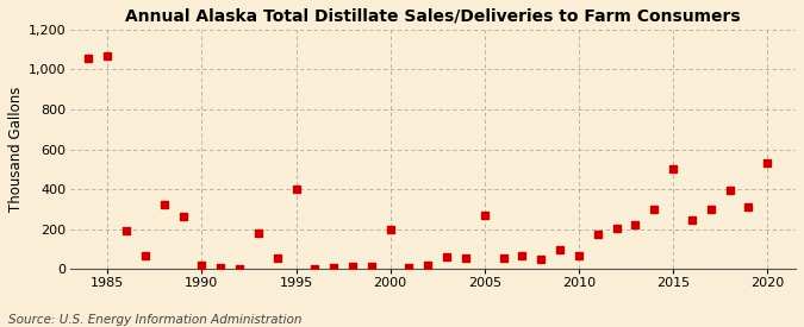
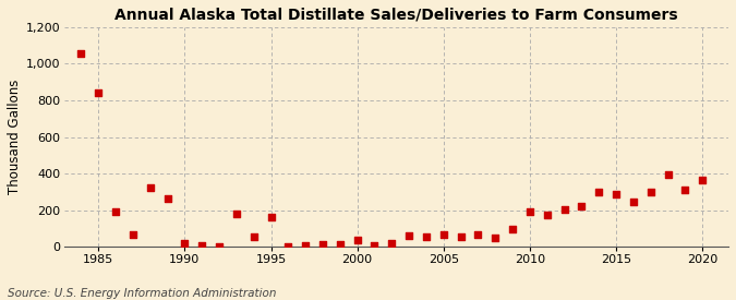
1985: 1,070 -> 840
1995: 400 -> 160
2000: 200 -> 40
2005: 270 -> 70
2010: 70 -> 200
2015: 500 -> 290
2020: 530 -> 360
